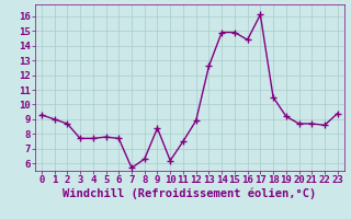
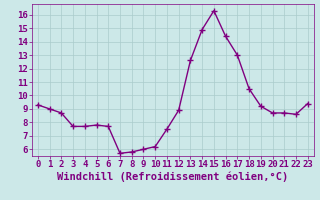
8: 6.3 -> 5.8
9: 8.4 -> 6.0
15: 14.9 -> 16.3
17: 16.1 -> 13.0
